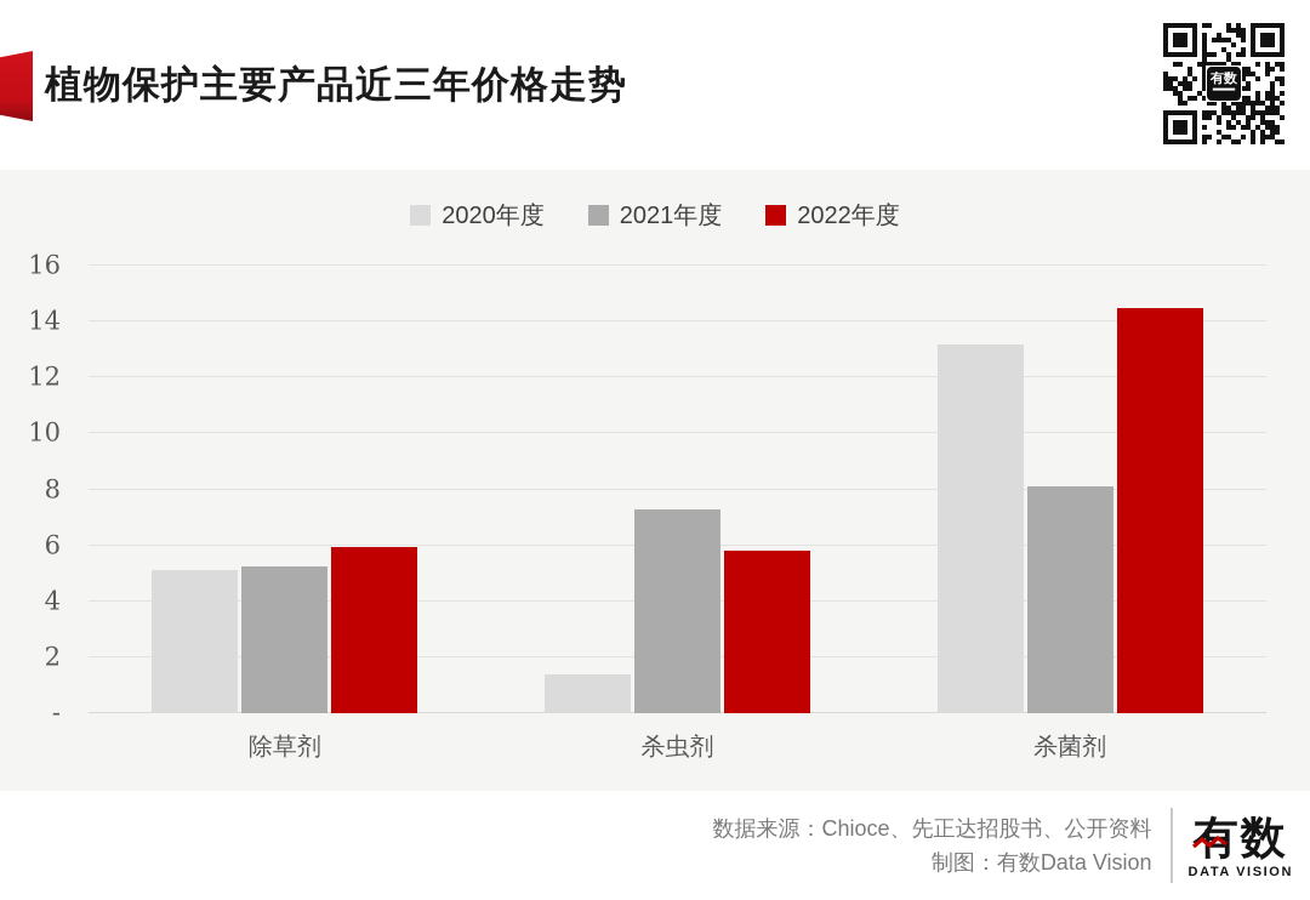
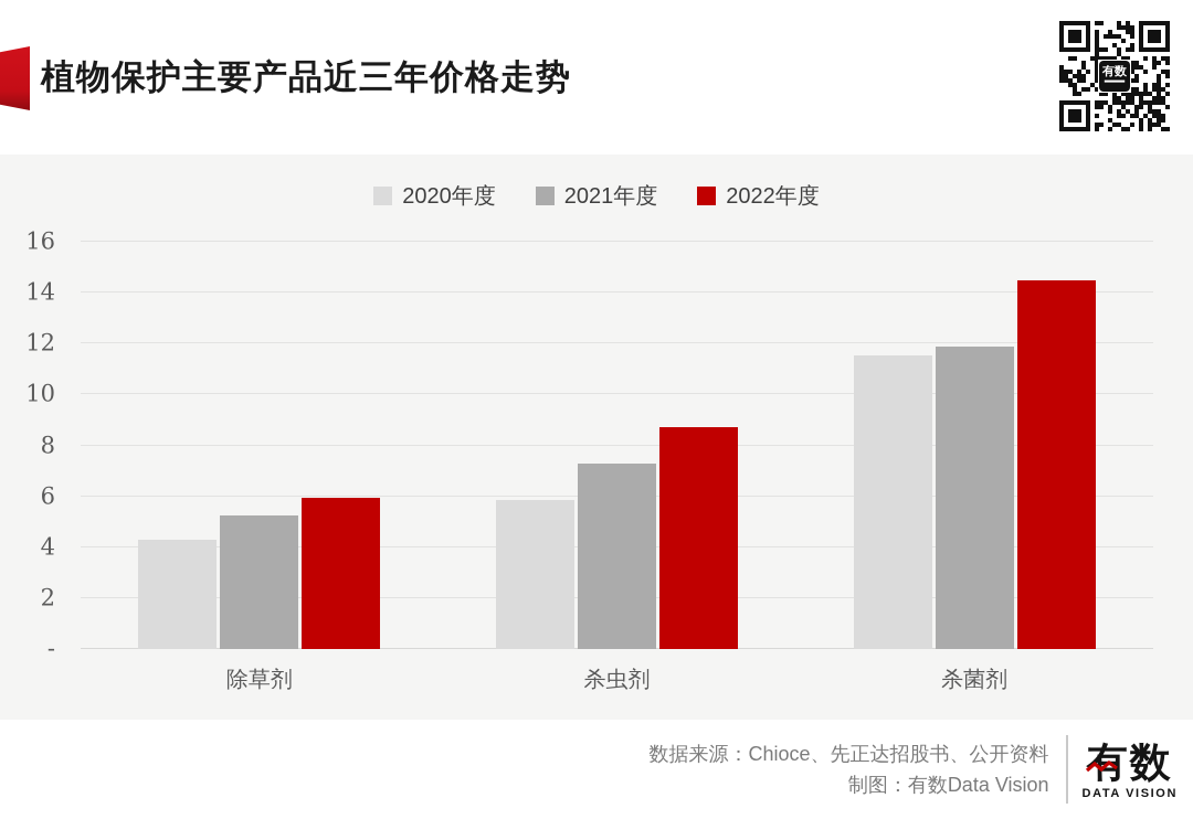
2020年度/除草剂: 5.1 -> 4.3
2020年度/杀虫剂: 1.4 -> 5.8
2022年度/杀虫剂: 5.8 -> 8.7
2020年度/杀菌剂: 13.2 -> 11.6
2021年度/杀菌剂: 8.1 -> 11.9
